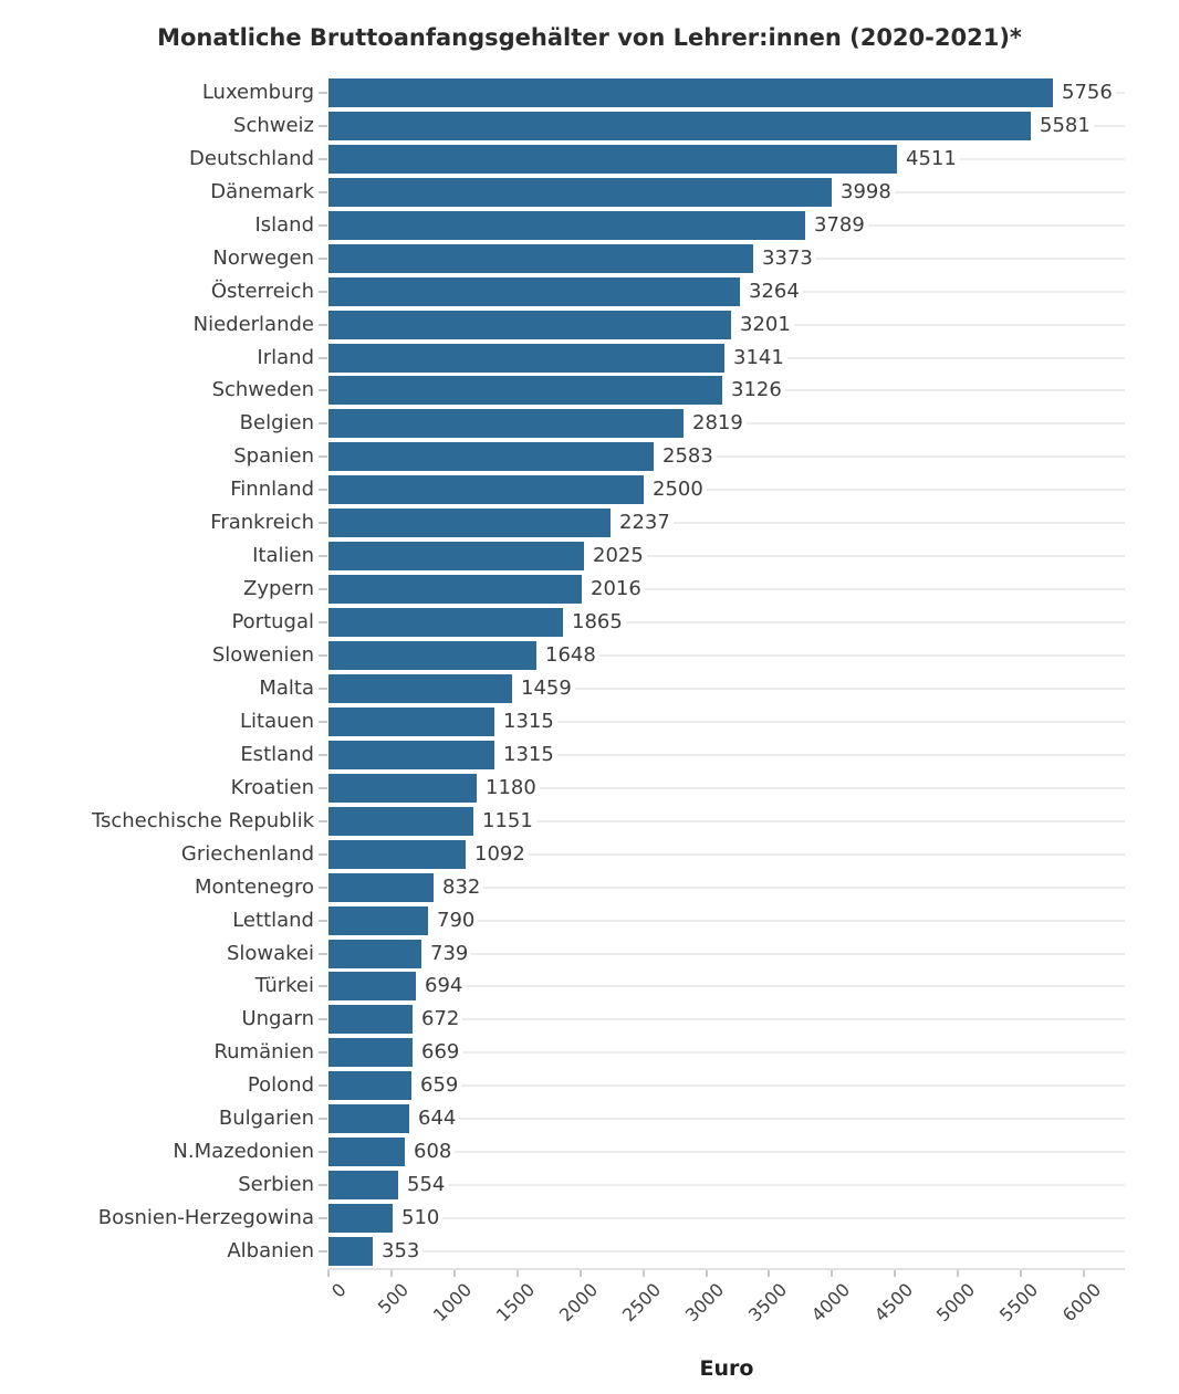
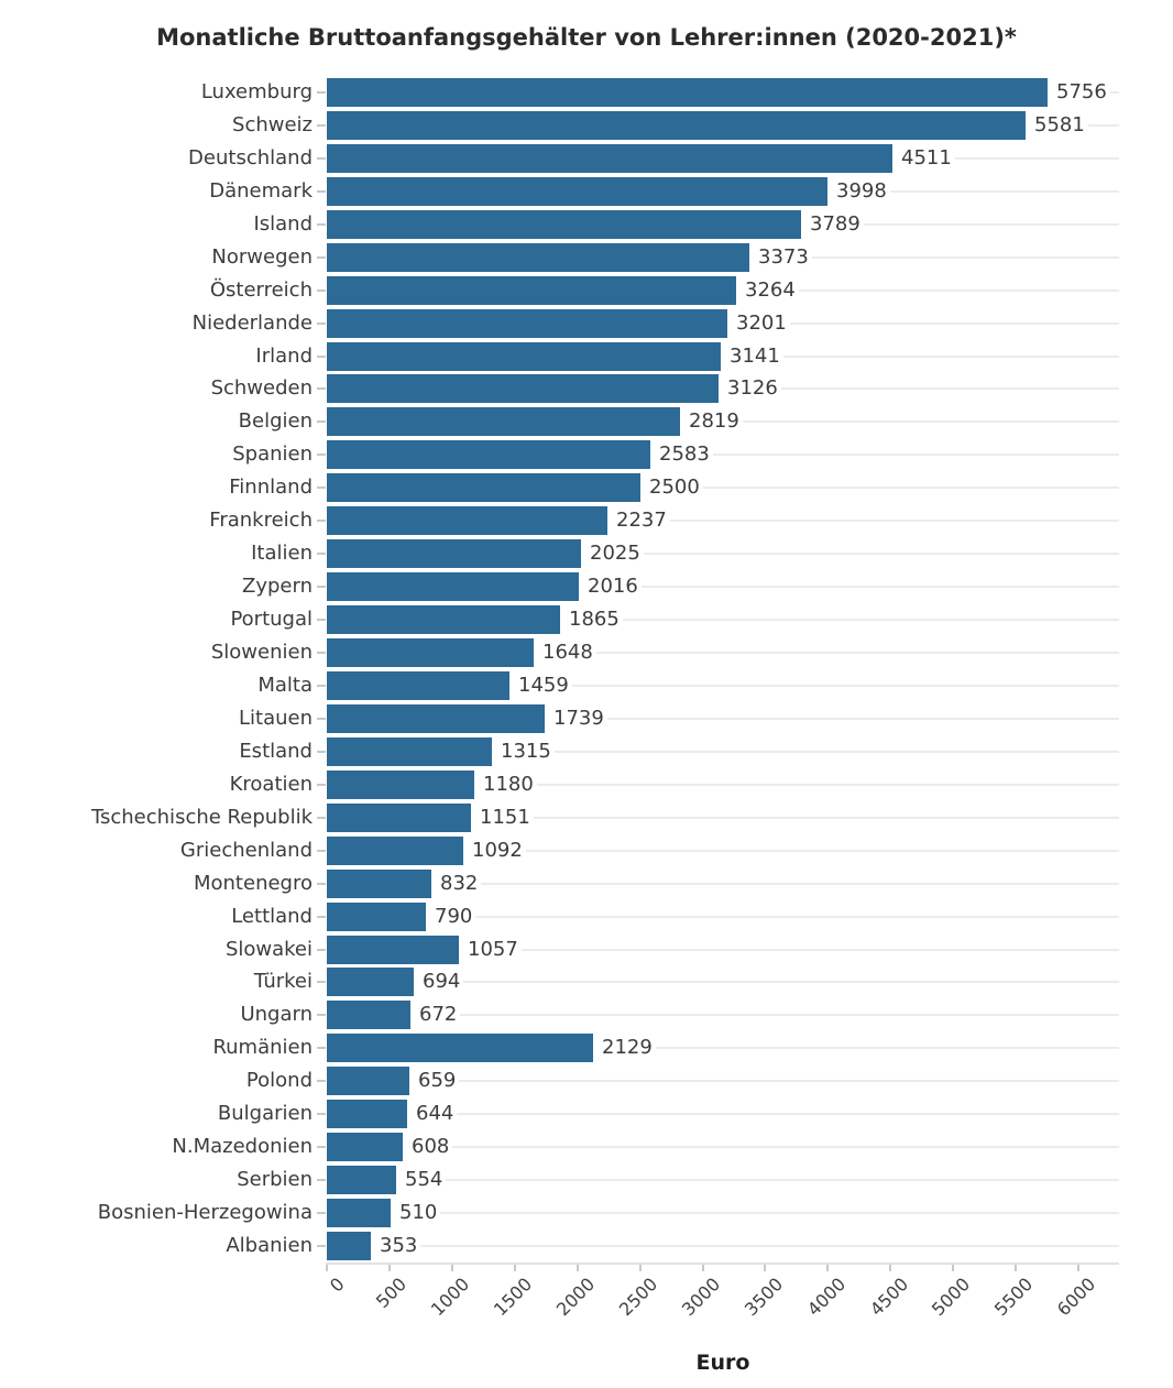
Litauen: 1315 -> 1739
Slowakei: 739 -> 1057
Rumänien: 669 -> 2129
